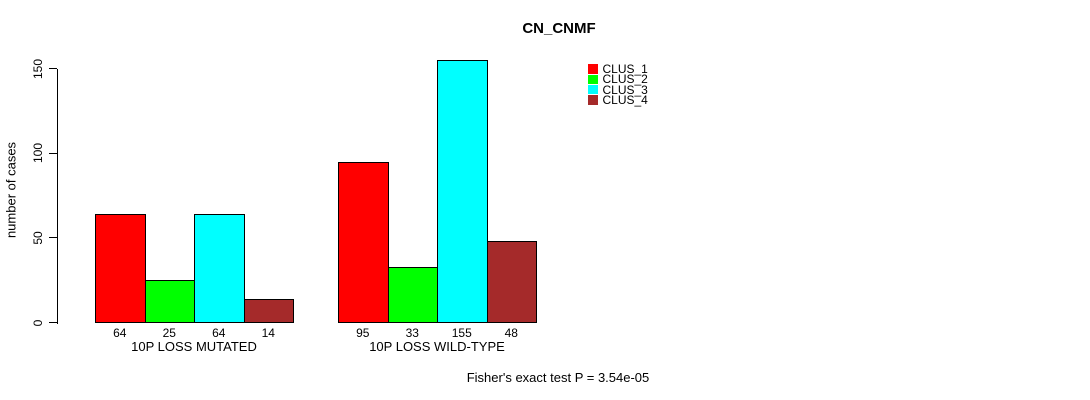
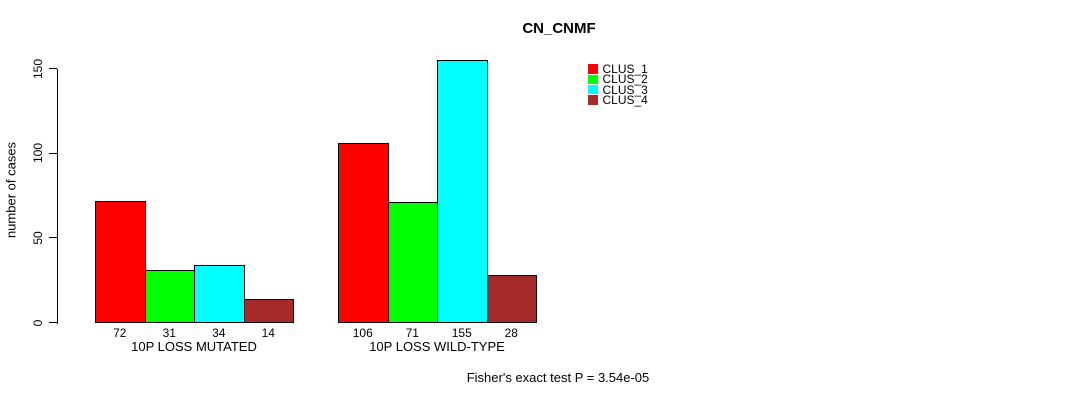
CLUS_1/10P LOSS MUTATED: 64 -> 72
CLUS_2/10P LOSS MUTATED: 25 -> 31
CLUS_3/10P LOSS MUTATED: 64 -> 34
CLUS_1/10P LOSS WILD-TYPE: 95 -> 106
CLUS_2/10P LOSS WILD-TYPE: 33 -> 71
CLUS_4/10P LOSS WILD-TYPE: 48 -> 28
